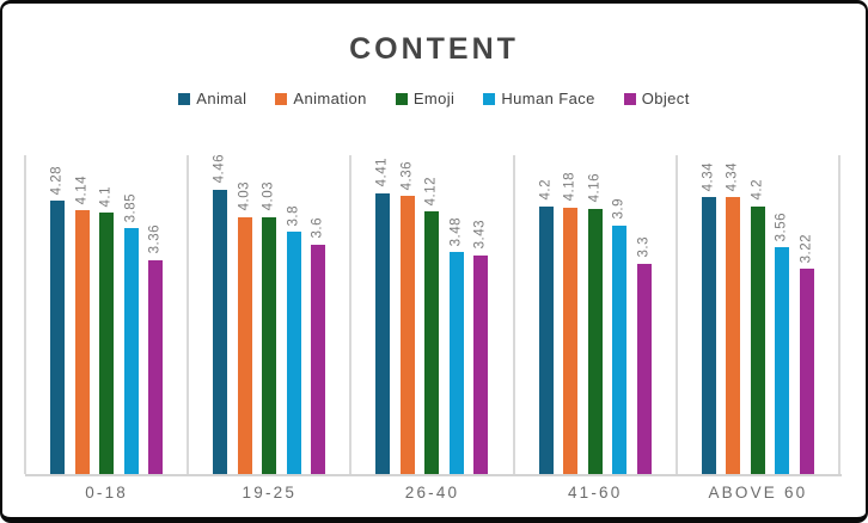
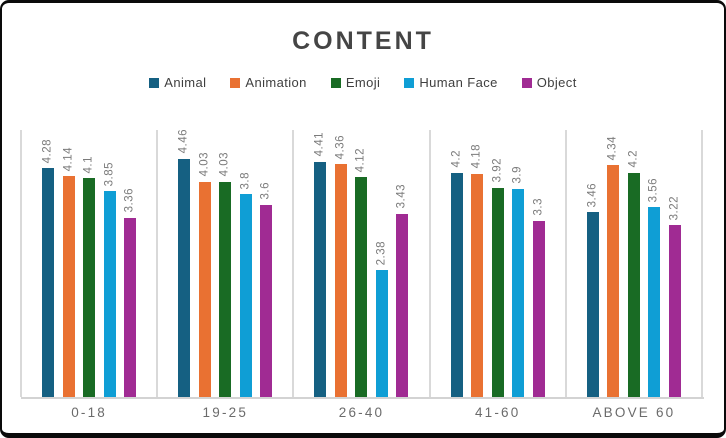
Human Face/26-40: 3.48 -> 2.38
Emoji/41-60: 4.16 -> 3.92
Animal/ABOVE 60: 4.34 -> 3.46
